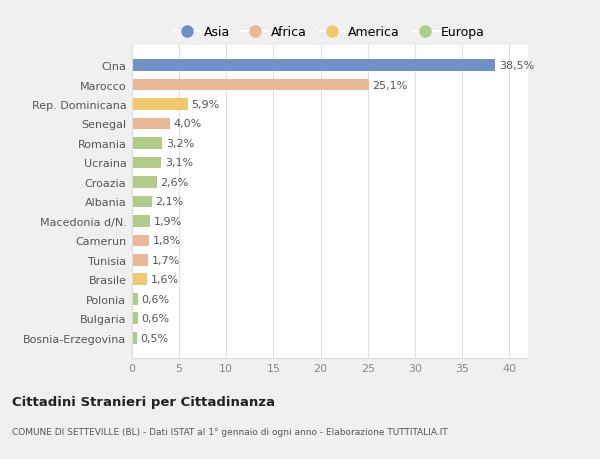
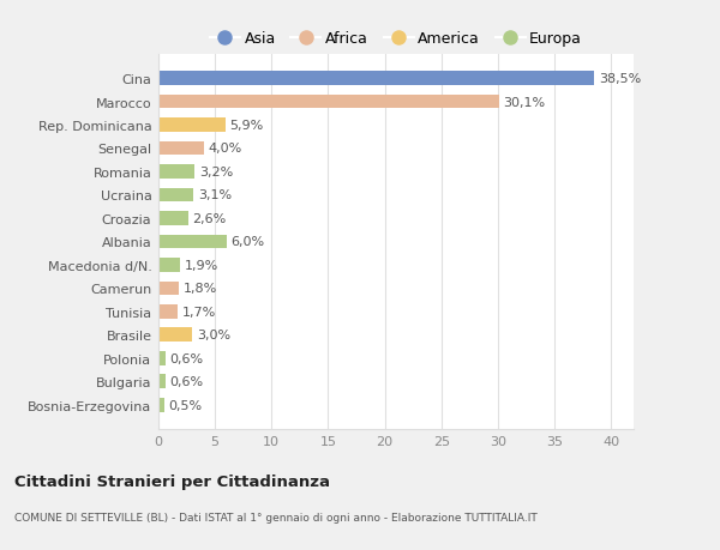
Marocco: 25,1% -> 30,1%
Albania: 2,1% -> 6,0%
Brasile: 1,6% -> 3,0%
